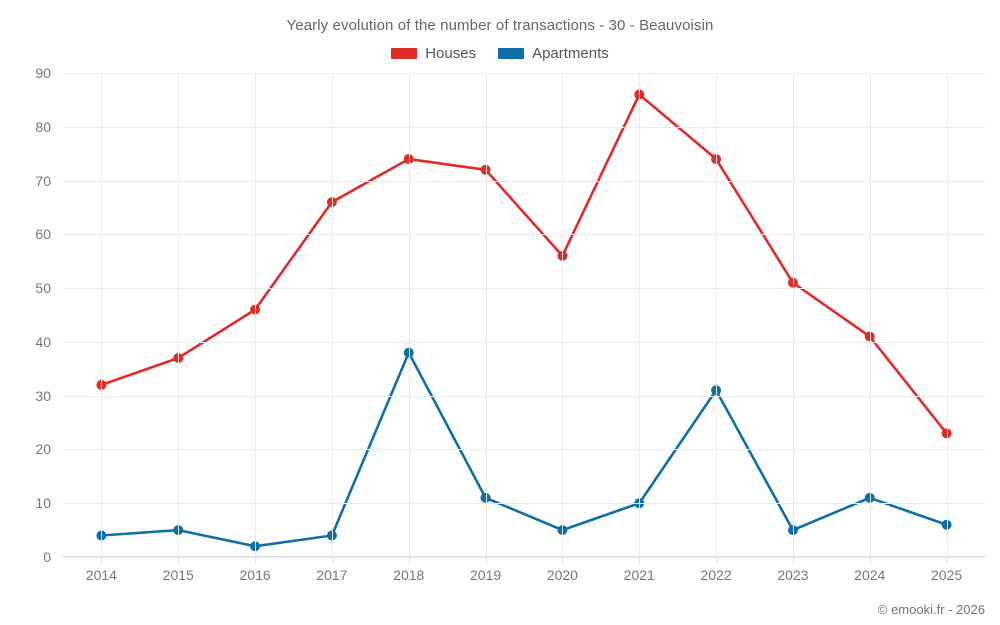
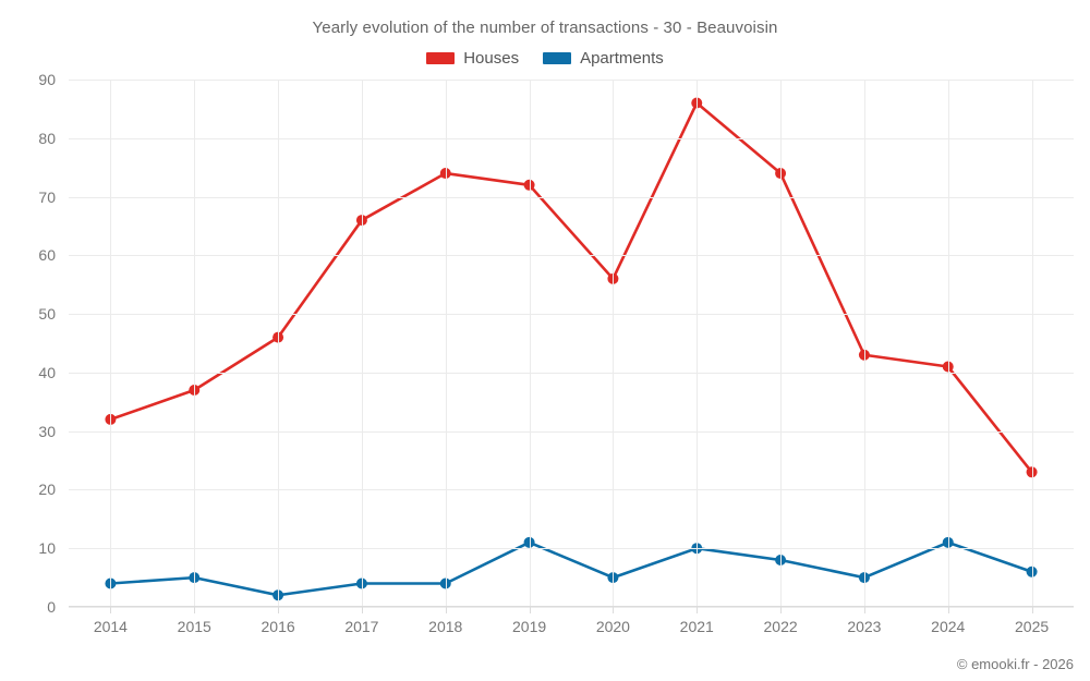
Apartments/2018: 38 -> 4
Apartments/2022: 31 -> 8
Houses/2023: 51 -> 43
